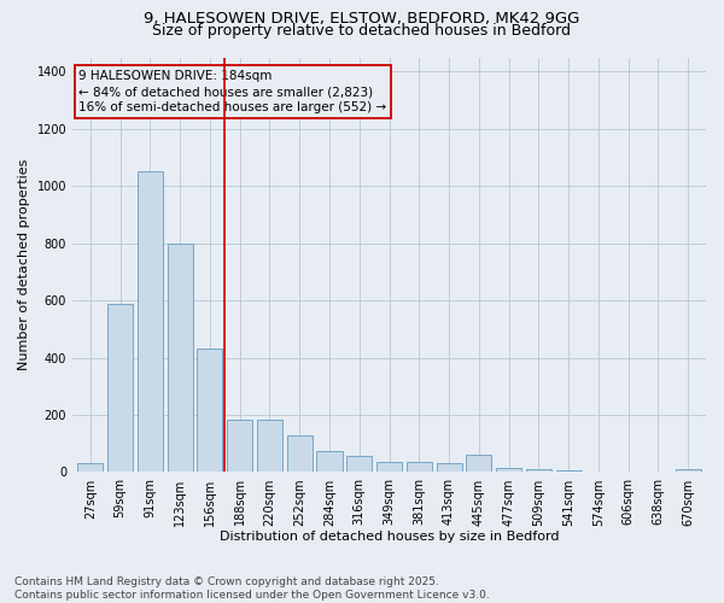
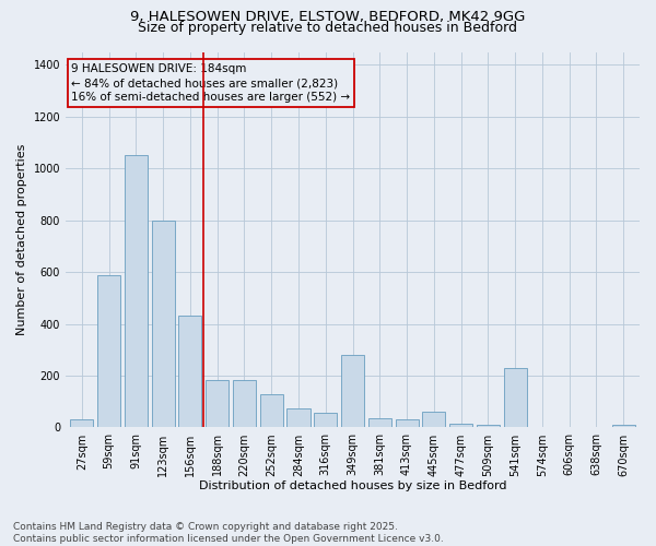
349sqm: 35 -> 280
541sqm: 5 -> 230
